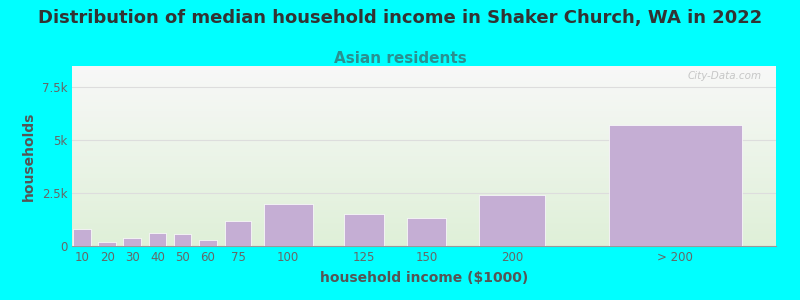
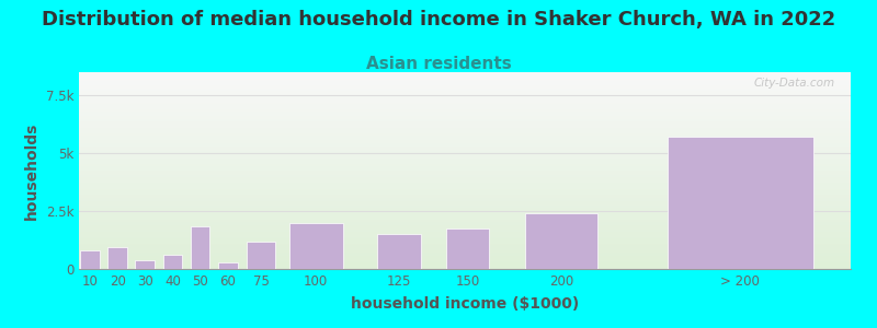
20: 0.20k -> 0.95k
50: 0.55k -> 1.85k
150: 1.30k -> 1.75k
